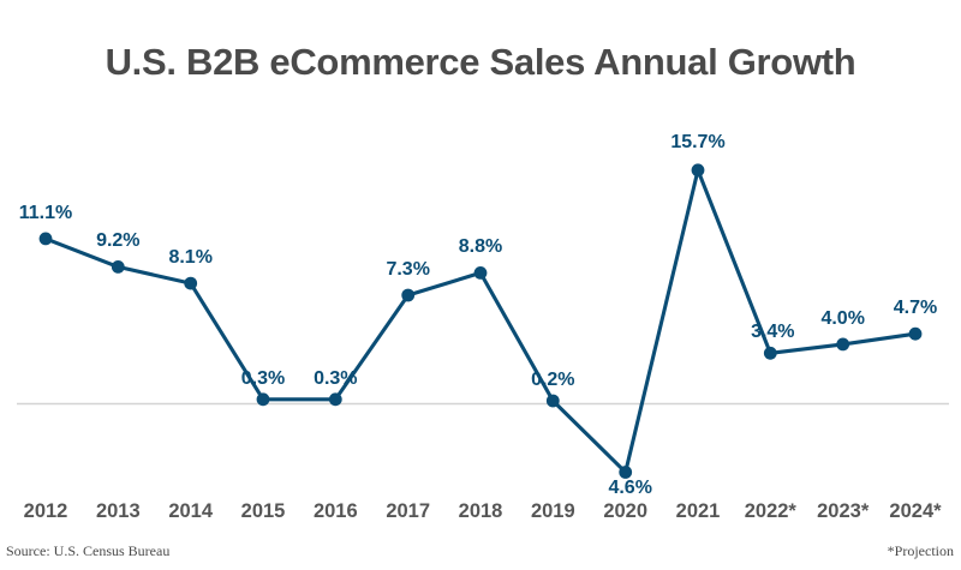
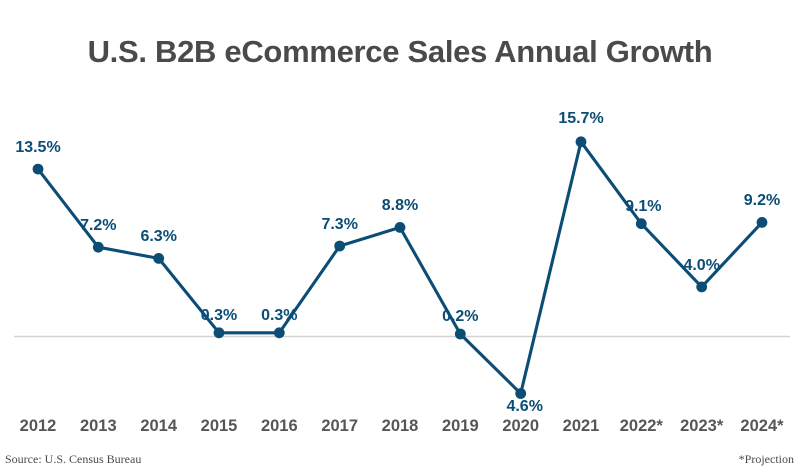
2012: 11.1% -> 13.5%
2013: 9.2% -> 7.2%
2014: 8.1% -> 6.3%
2022*: 3.4% -> 9.1%
2024*: 4.7% -> 9.2%
